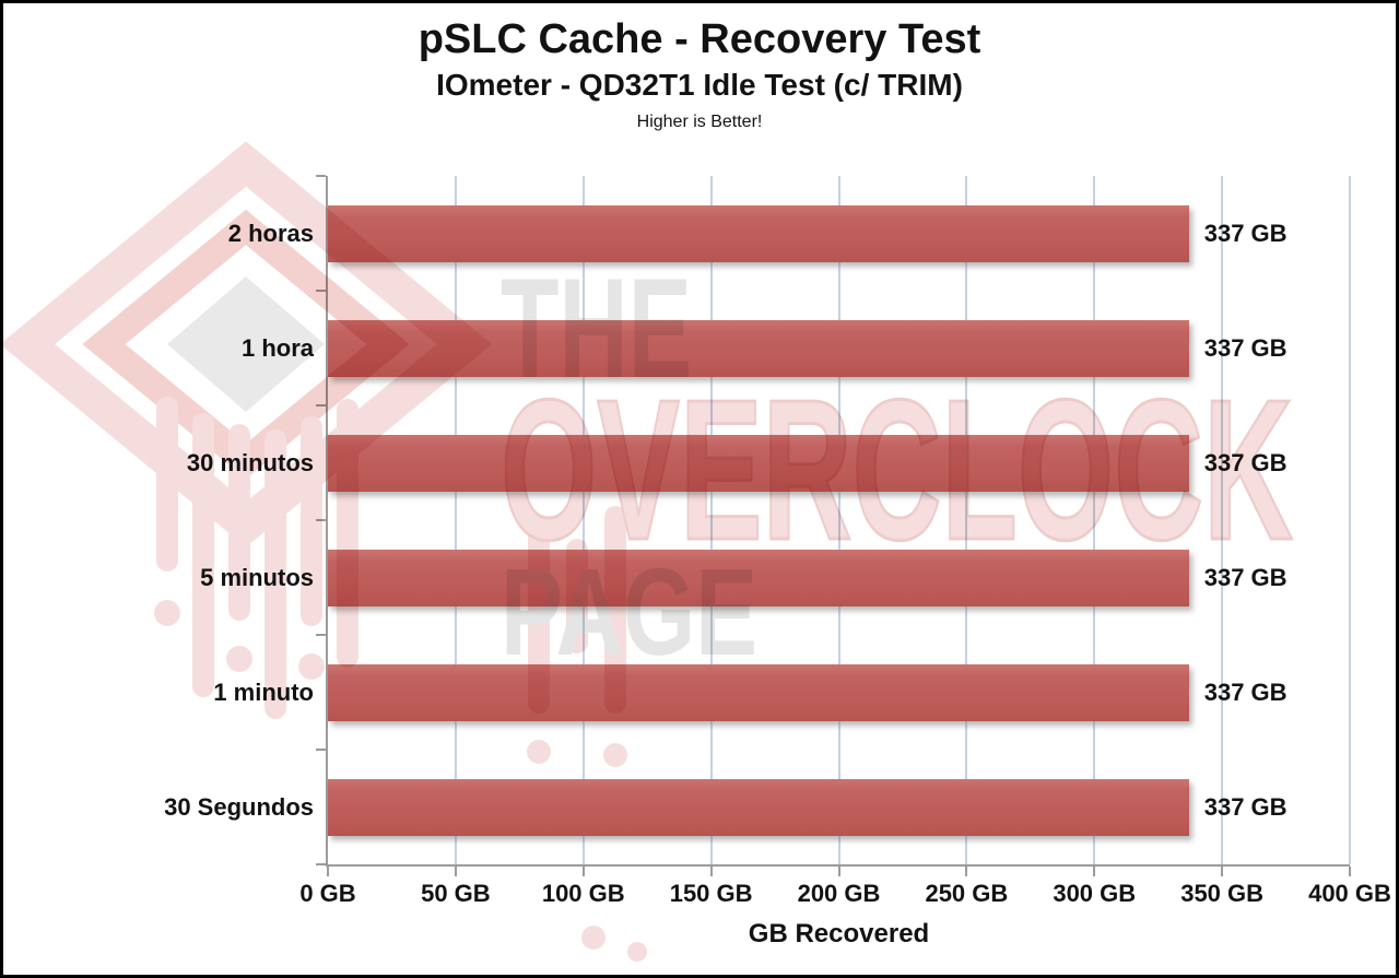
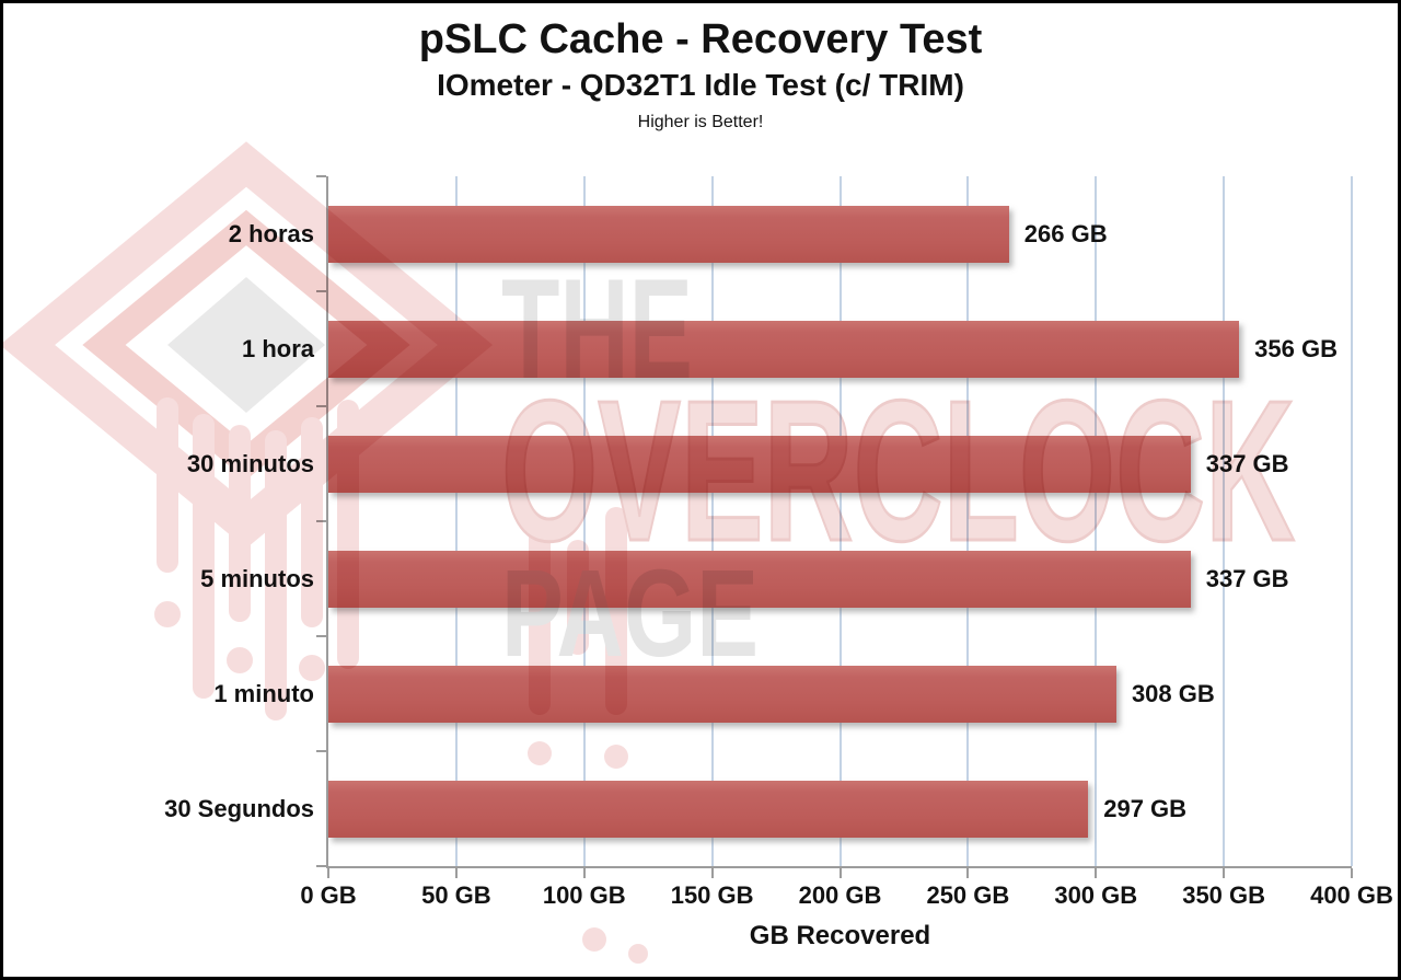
2 horas: 337 -> 266
1 hora: 337 -> 356
1 minuto: 337 -> 308
30 Segundos: 337 -> 297
